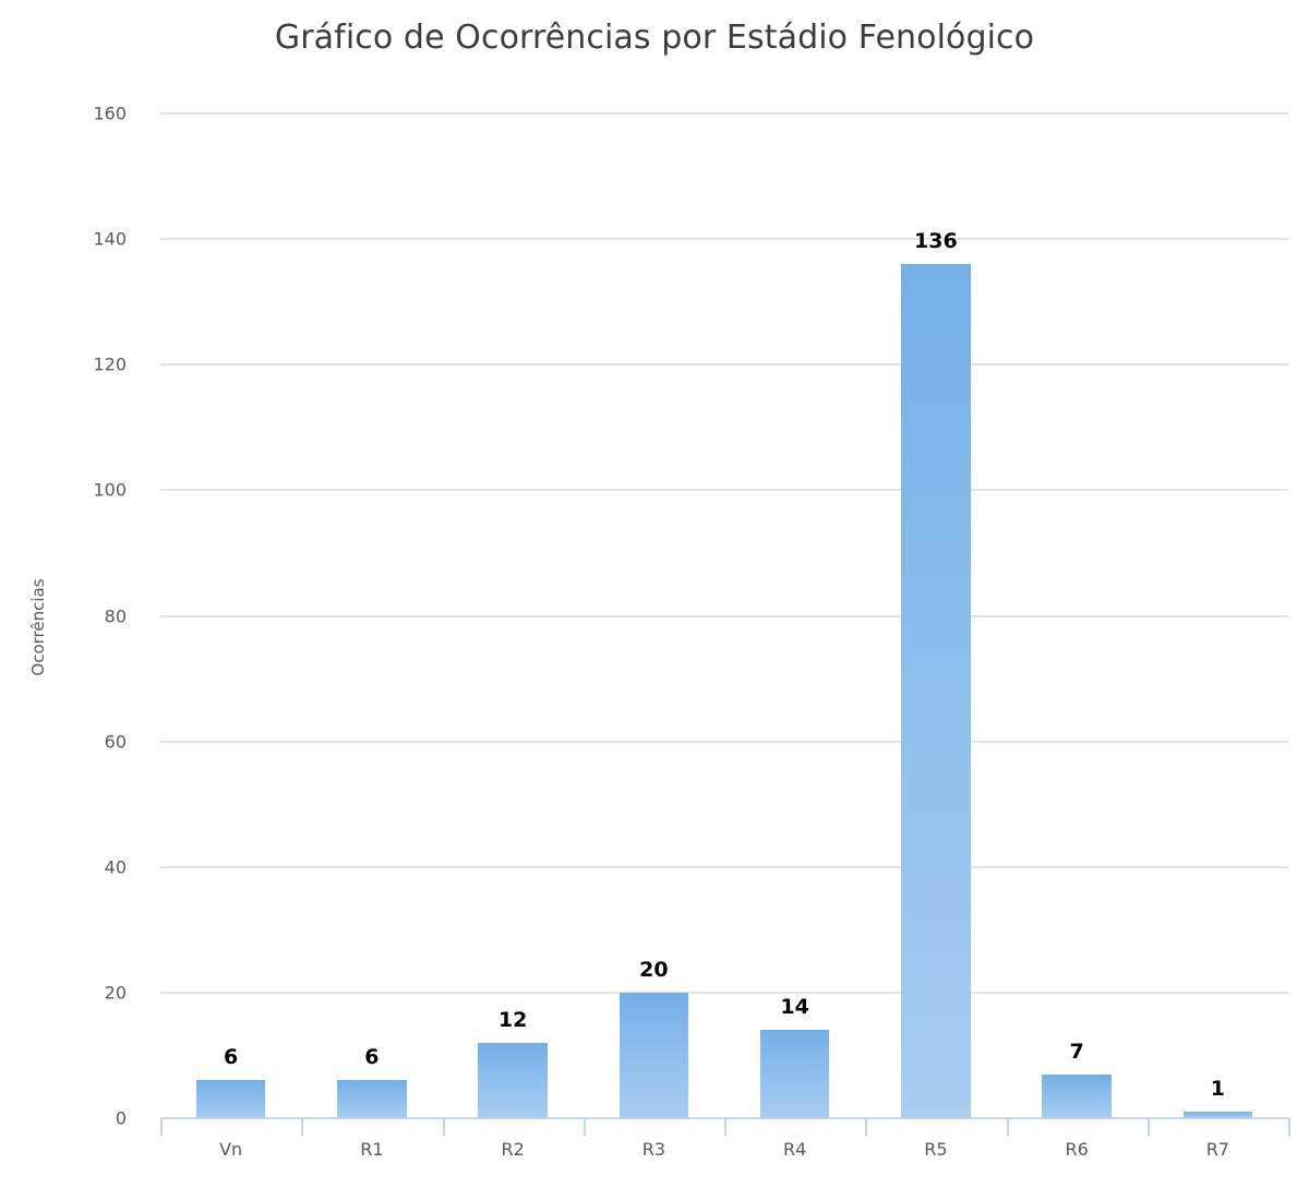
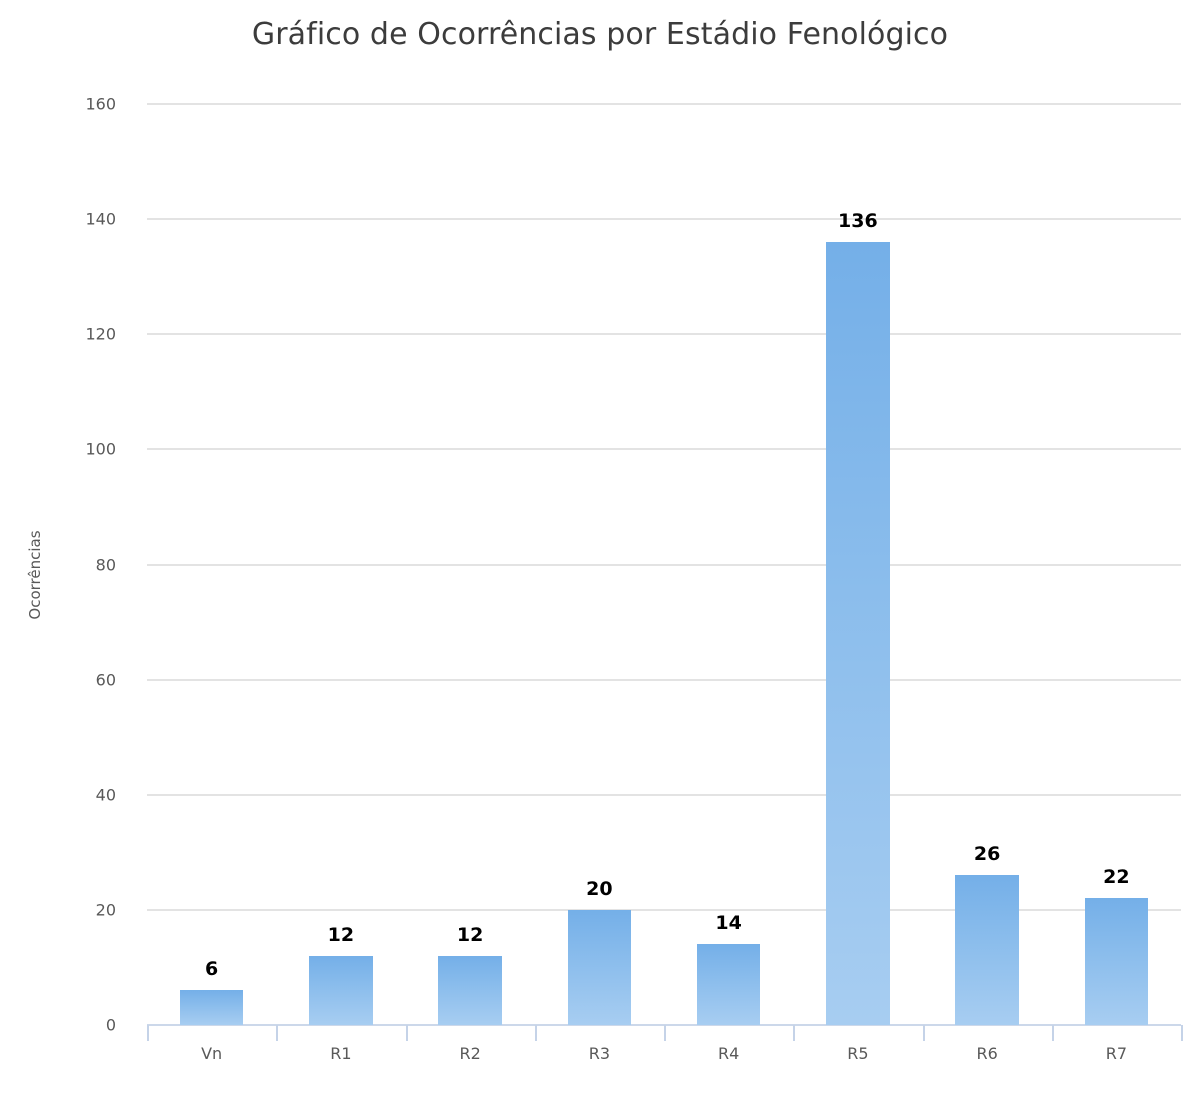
R1: 6 -> 12
R6: 7 -> 26
R7: 1 -> 22
